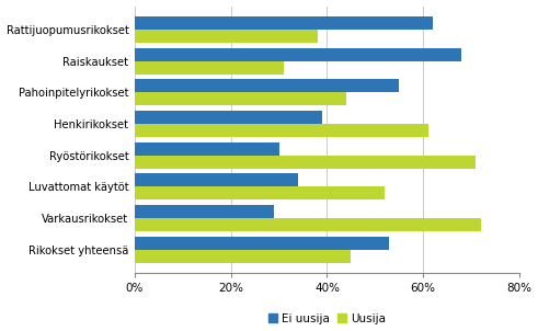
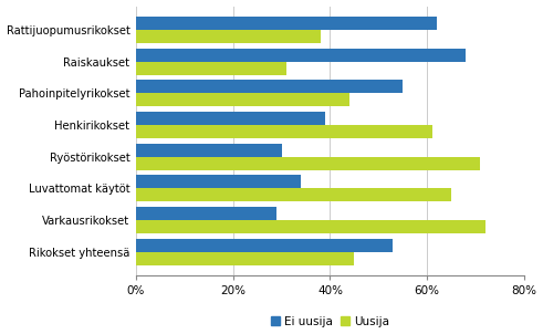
Uusija/Luvattomat käytöt: 52% -> 65%
